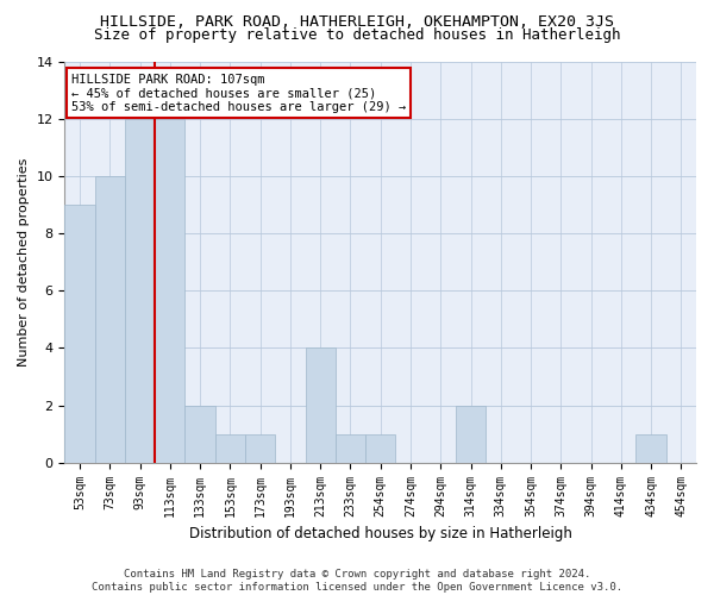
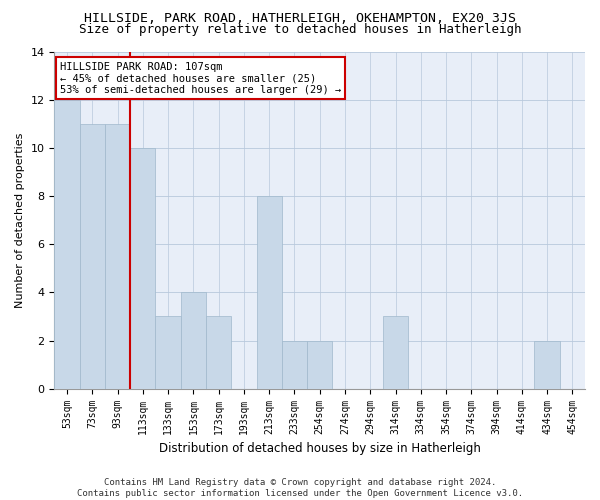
53sqm: 9 -> 12
73sqm: 10 -> 11
93sqm: 12 -> 11
113sqm: 12 -> 10
133sqm: 2 -> 3
153sqm: 1 -> 4
173sqm: 1 -> 3
213sqm: 4 -> 8
233sqm: 1 -> 2
254sqm: 1 -> 2
314sqm: 2 -> 3
434sqm: 1 -> 2
